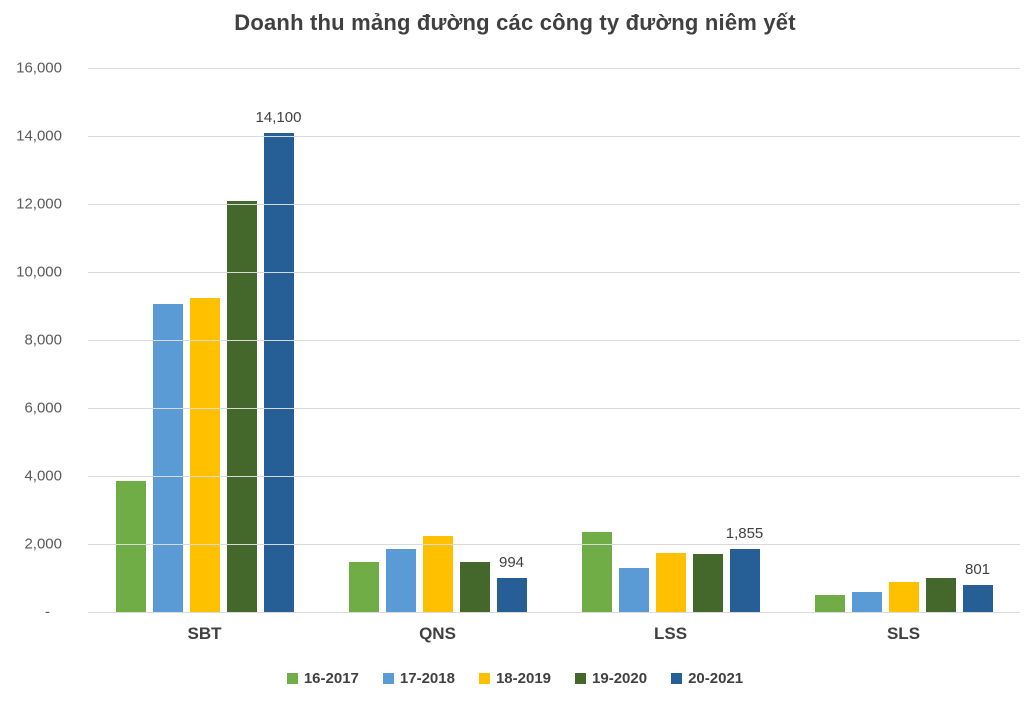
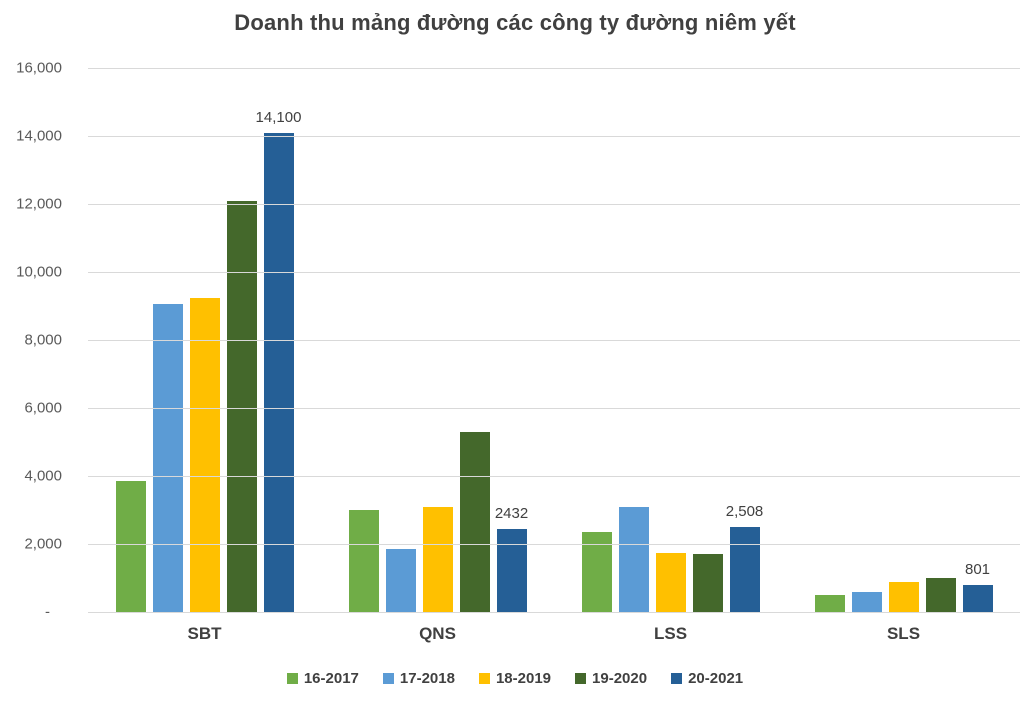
16-2017/QNS: 1500 -> 3000
18-2019/QNS: 2200 -> 3100
19-2020/QNS: 1500 -> 5300
20-2021/QNS: 994 -> 2432
17-2018/LSS: 1300 -> 3100
20-2021/LSS: 1,855 -> 2,508
